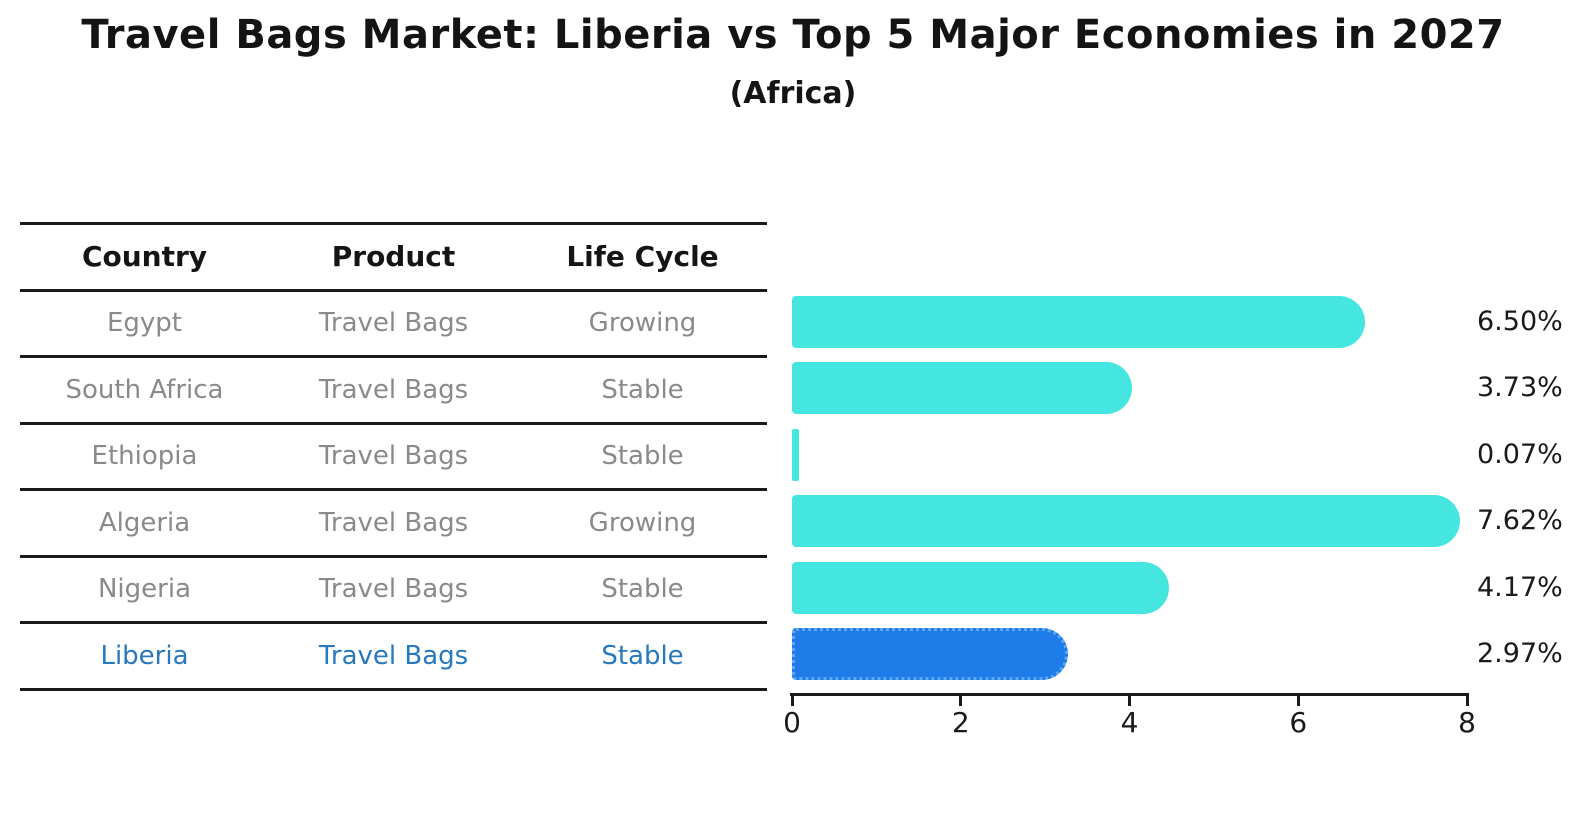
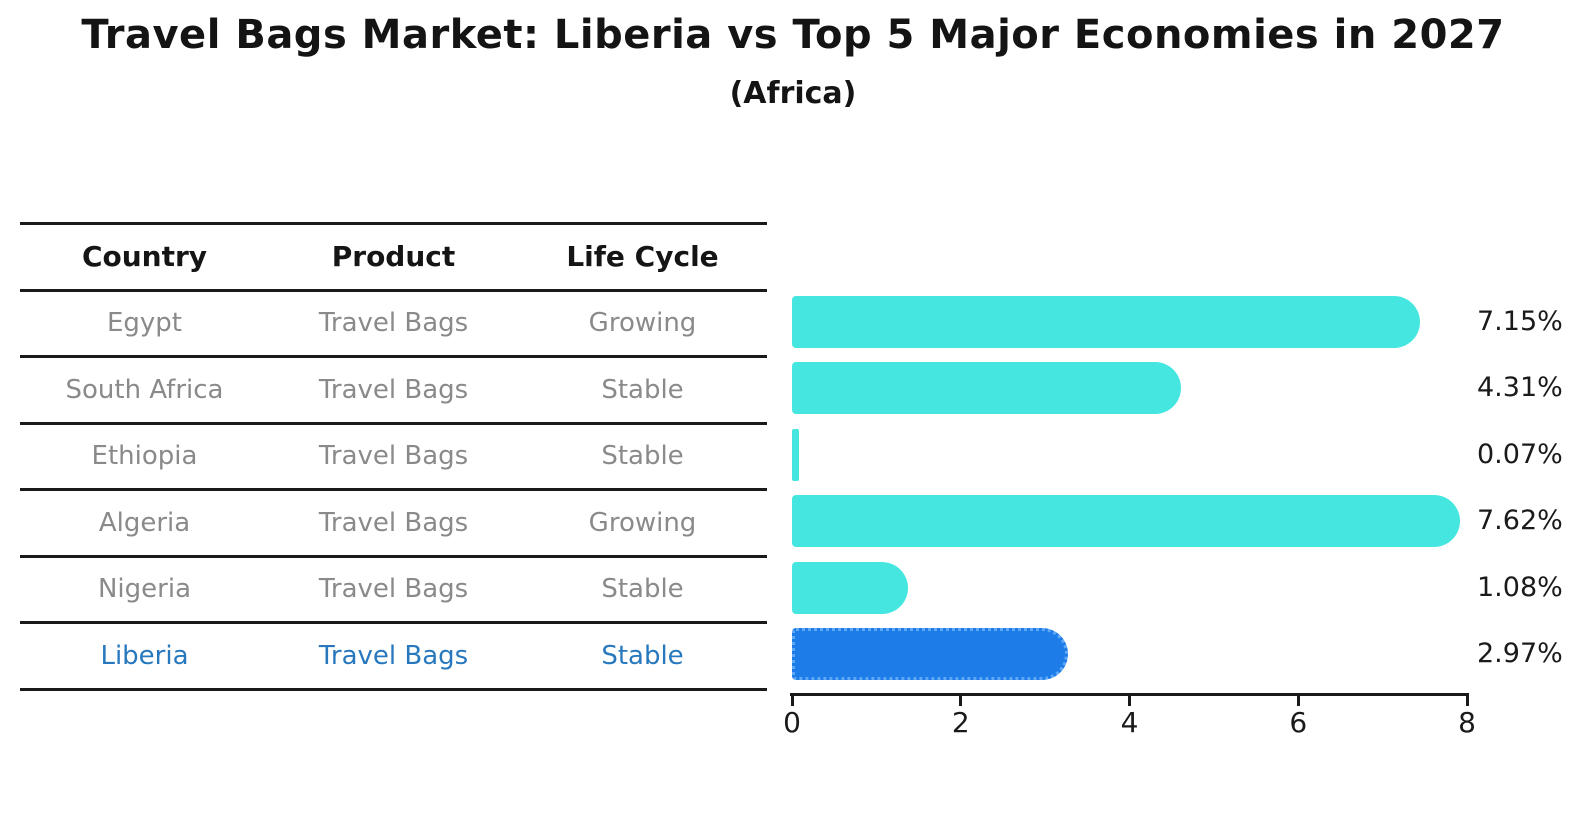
Egypt: 6.50% -> 7.15%
South Africa: 3.73% -> 4.31%
Nigeria: 4.17% -> 1.08%
